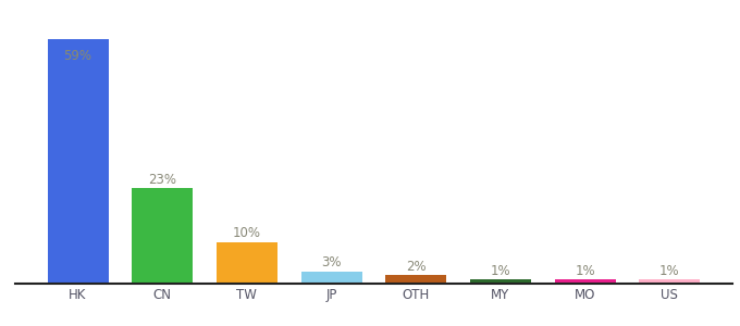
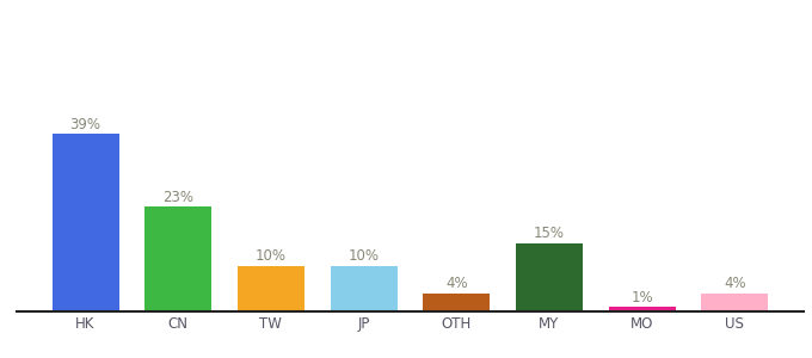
HK: 59% -> 39%
JP: 3% -> 10%
OTH: 2% -> 4%
MY: 1% -> 15%
US: 1% -> 4%
